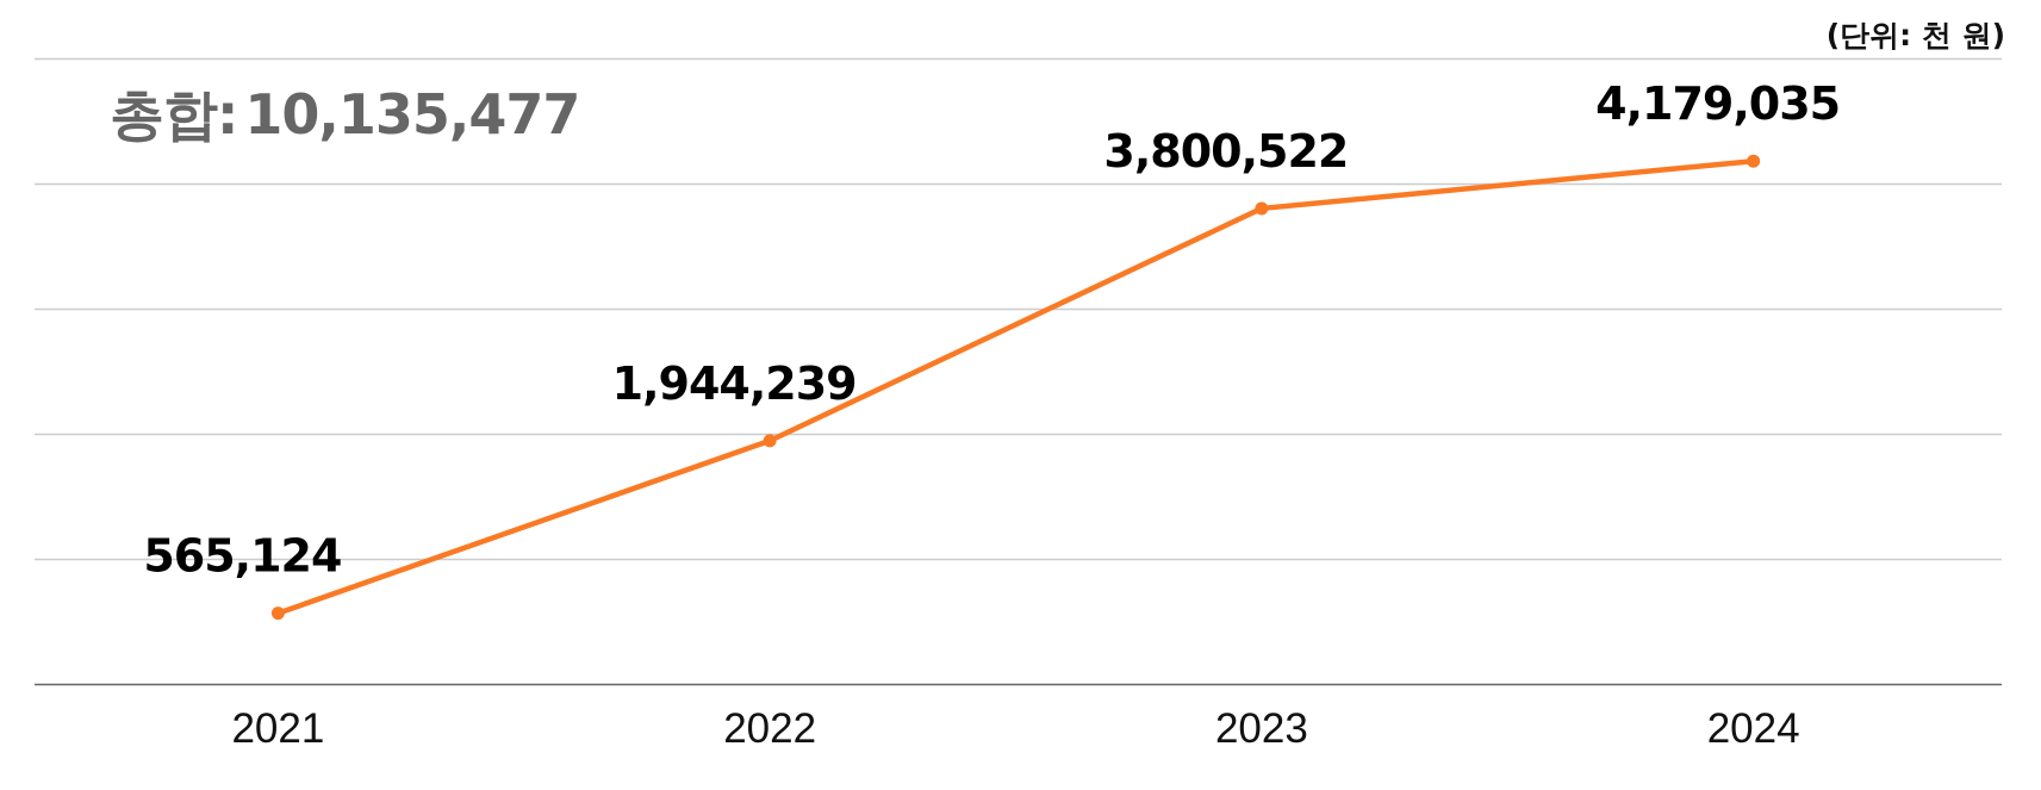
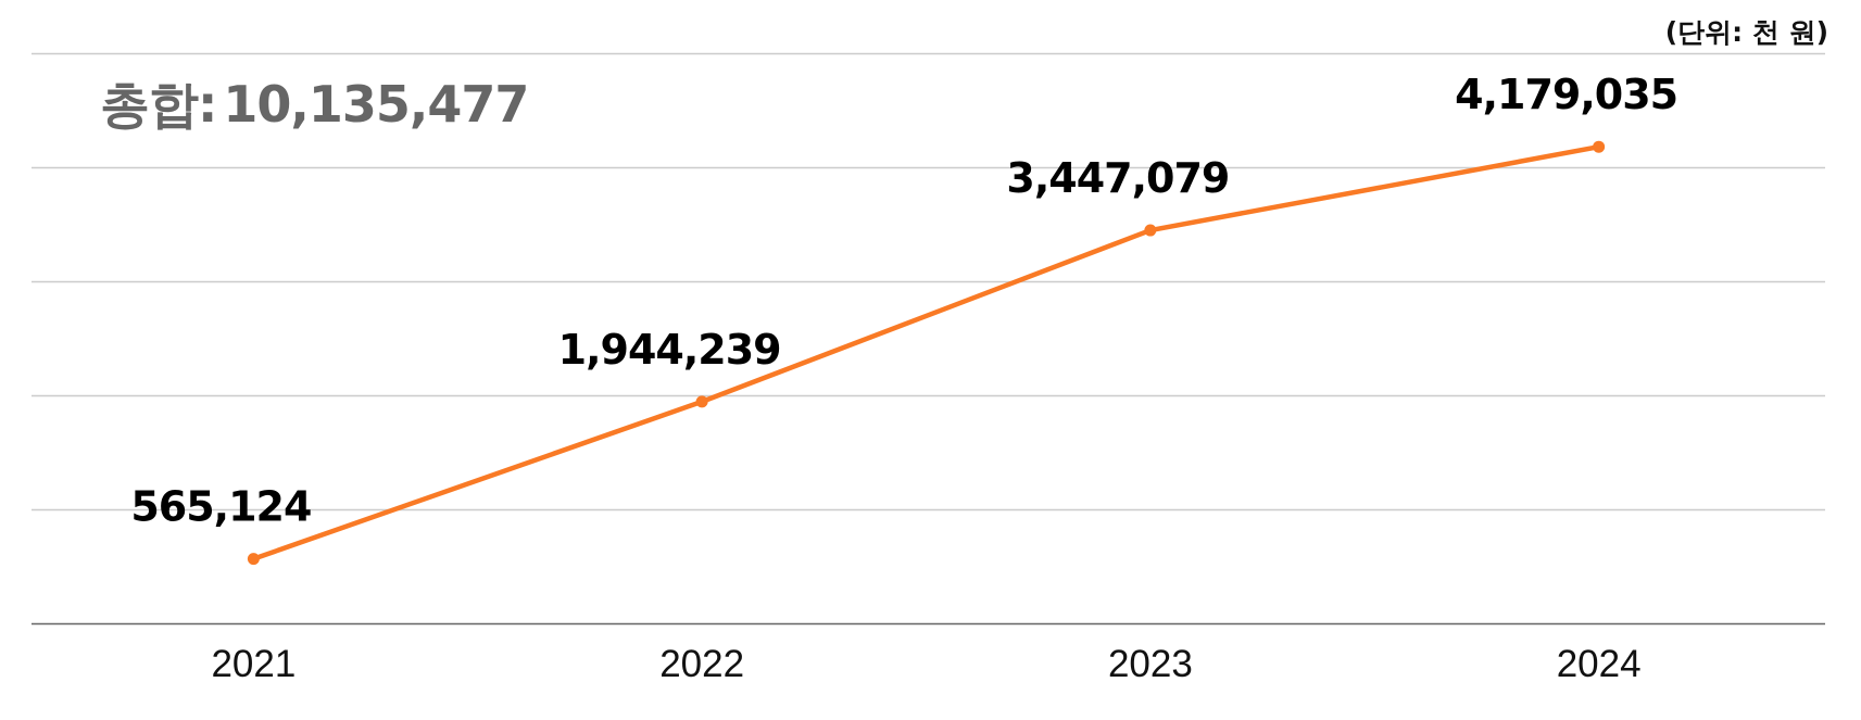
2023: 3,800,522 -> 3,447,079
